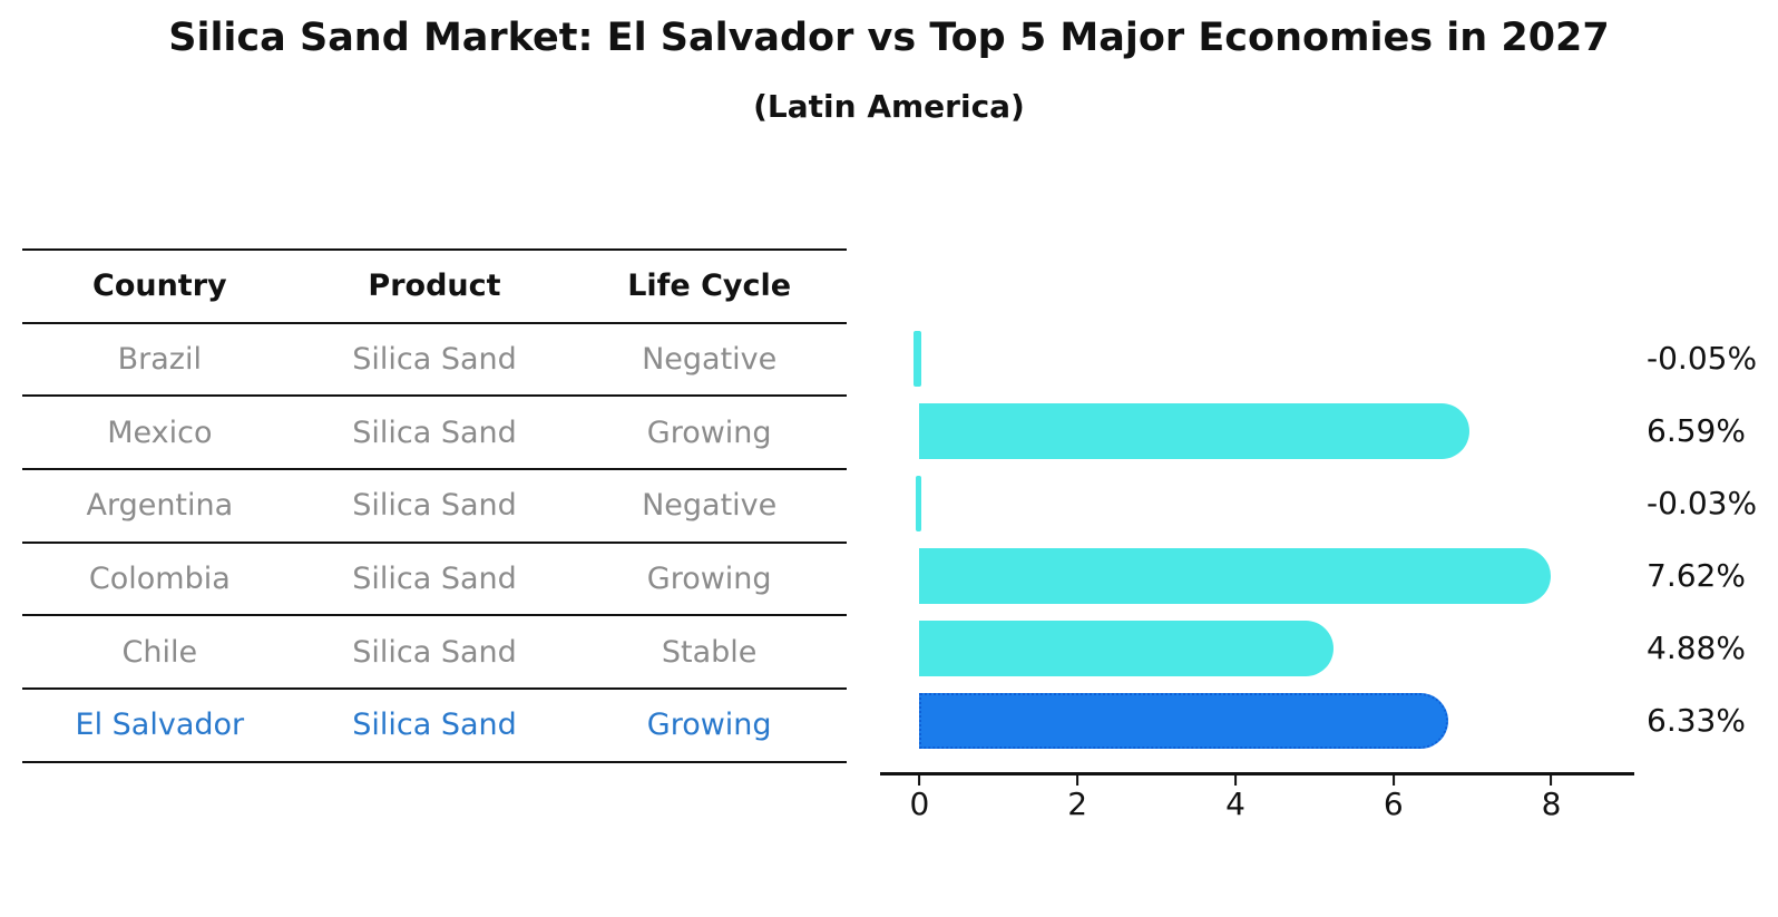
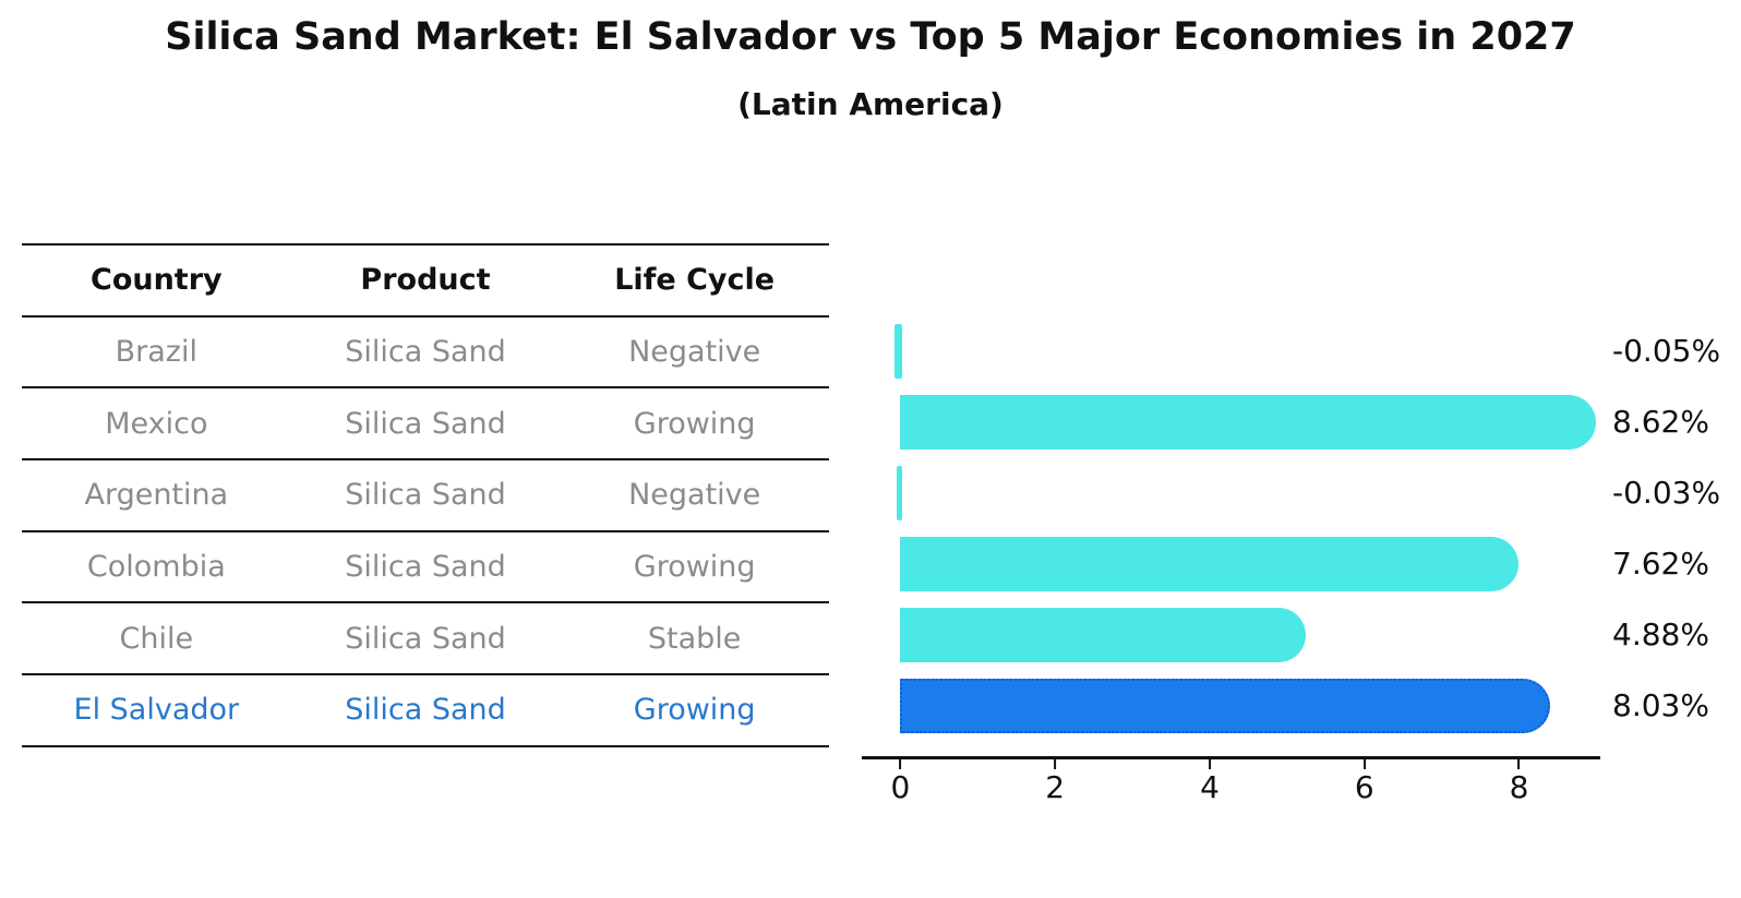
Mexico: 6.59% -> 8.62%
El Salvador: 6.33% -> 8.03%
